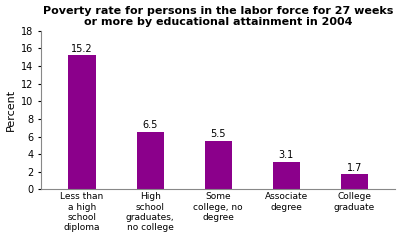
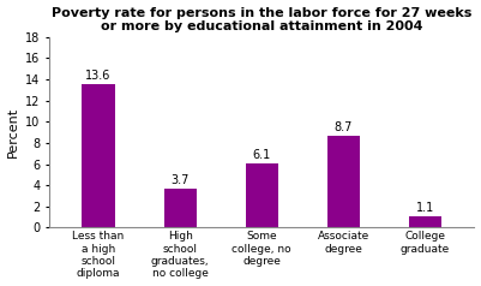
Less than a high school diploma: 15.2 -> 13.6
High school graduates, no college: 6.5 -> 3.7
Some college, no degree: 5.5 -> 6.1
Associate degree: 3.1 -> 8.7
College graduate: 1.7 -> 1.1
